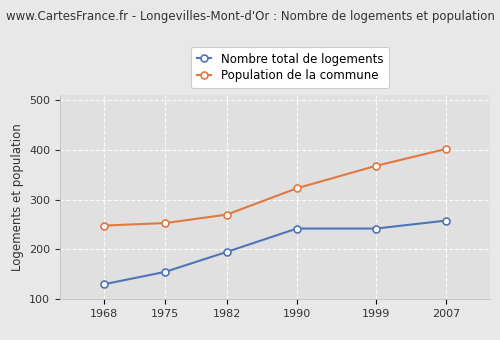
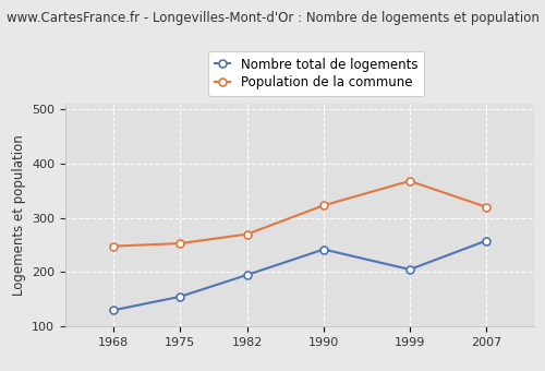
Nombre total de logements/1999: 242 -> 205
Population de la commune/2007: 402 -> 320
